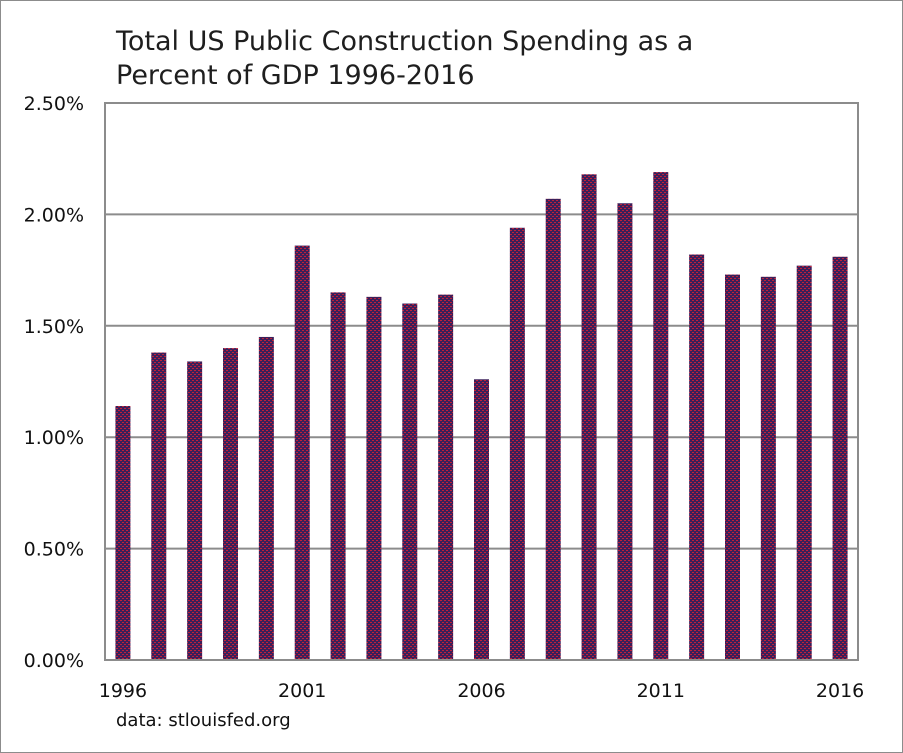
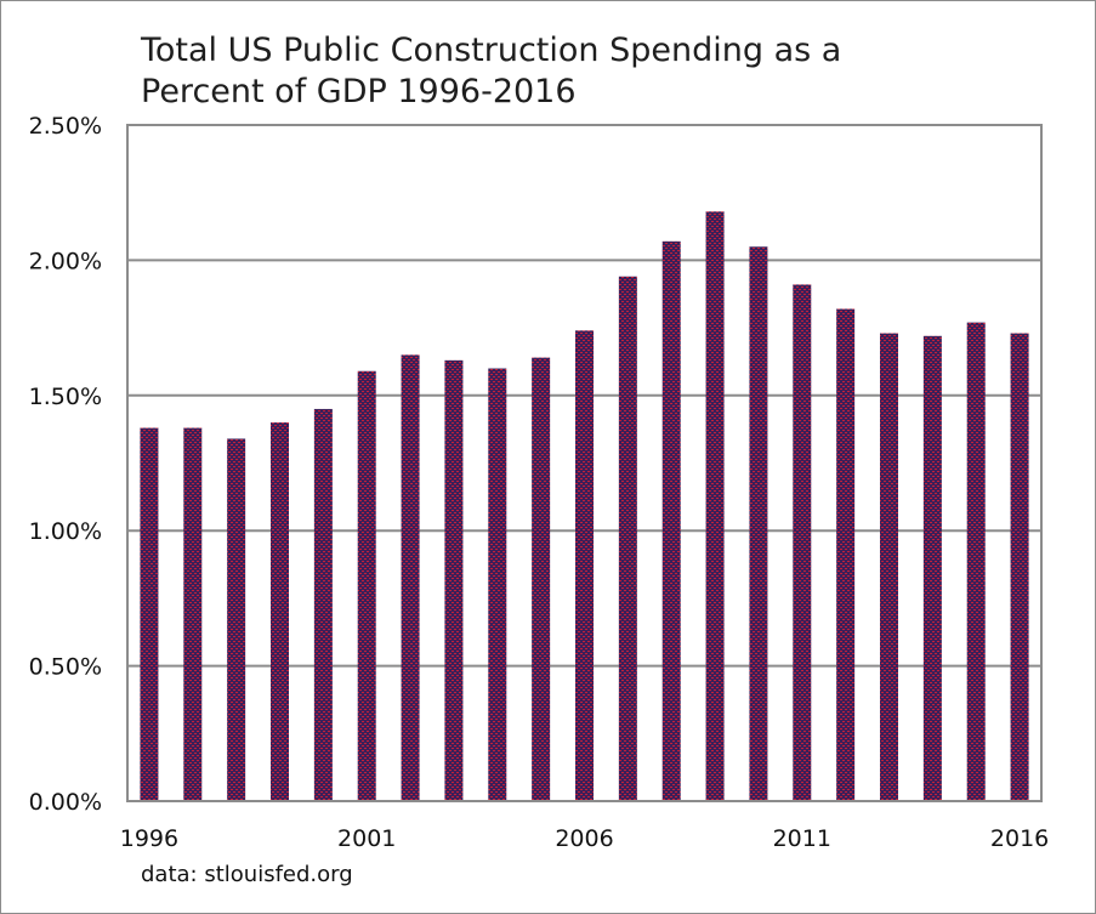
1996: 1.14% -> 1.38%
2001: 1.86% -> 1.59%
2006: 1.26% -> 1.74%
2011: 2.19% -> 1.91%
2016: 1.81% -> 1.73%
